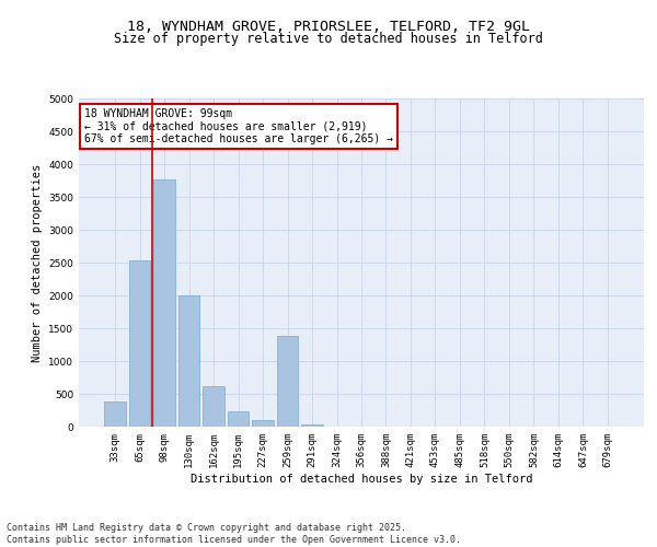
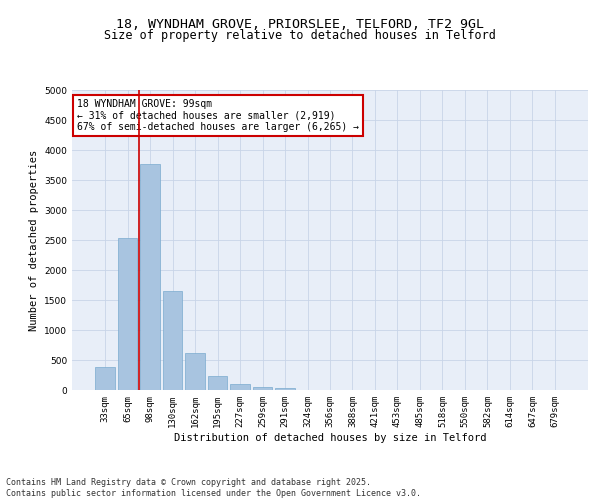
130sqm: 2000 -> 1650
259sqm: 1380 -> 50
